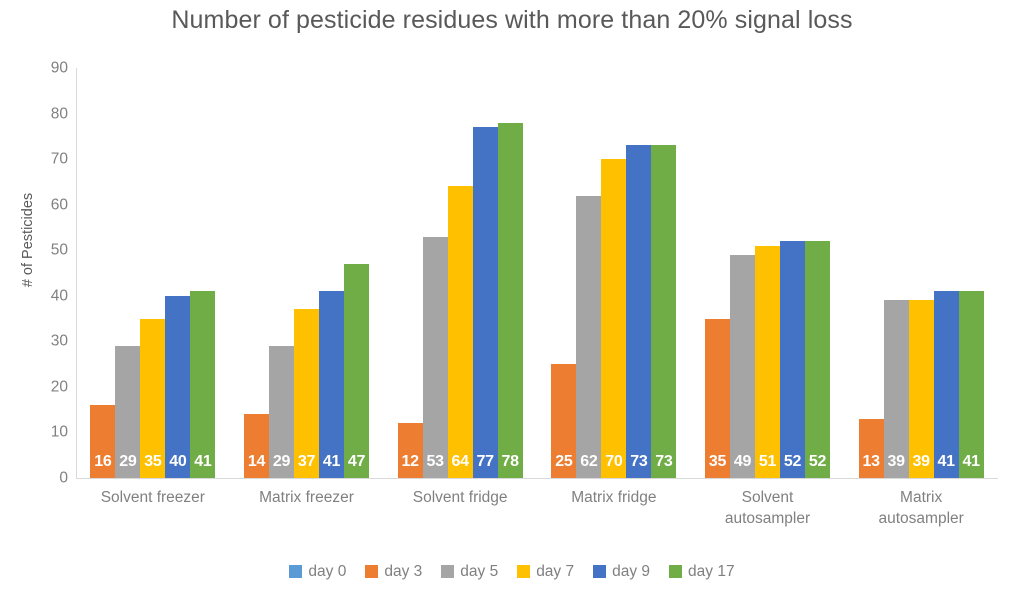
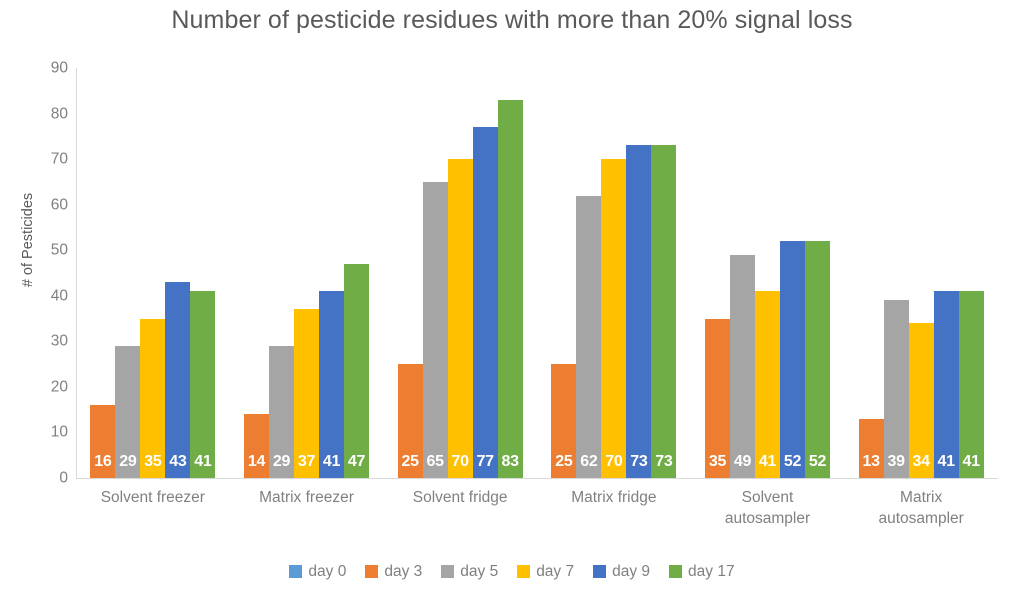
day 9/Solvent freezer: 40 -> 43
day 3/Solvent fridge: 12 -> 25
day 5/Solvent fridge: 53 -> 65
day 7/Solvent fridge: 64 -> 70
day 17/Solvent fridge: 78 -> 83
day 7/Solvent autosampler: 51 -> 41
day 7/Matrix autosampler: 39 -> 34
